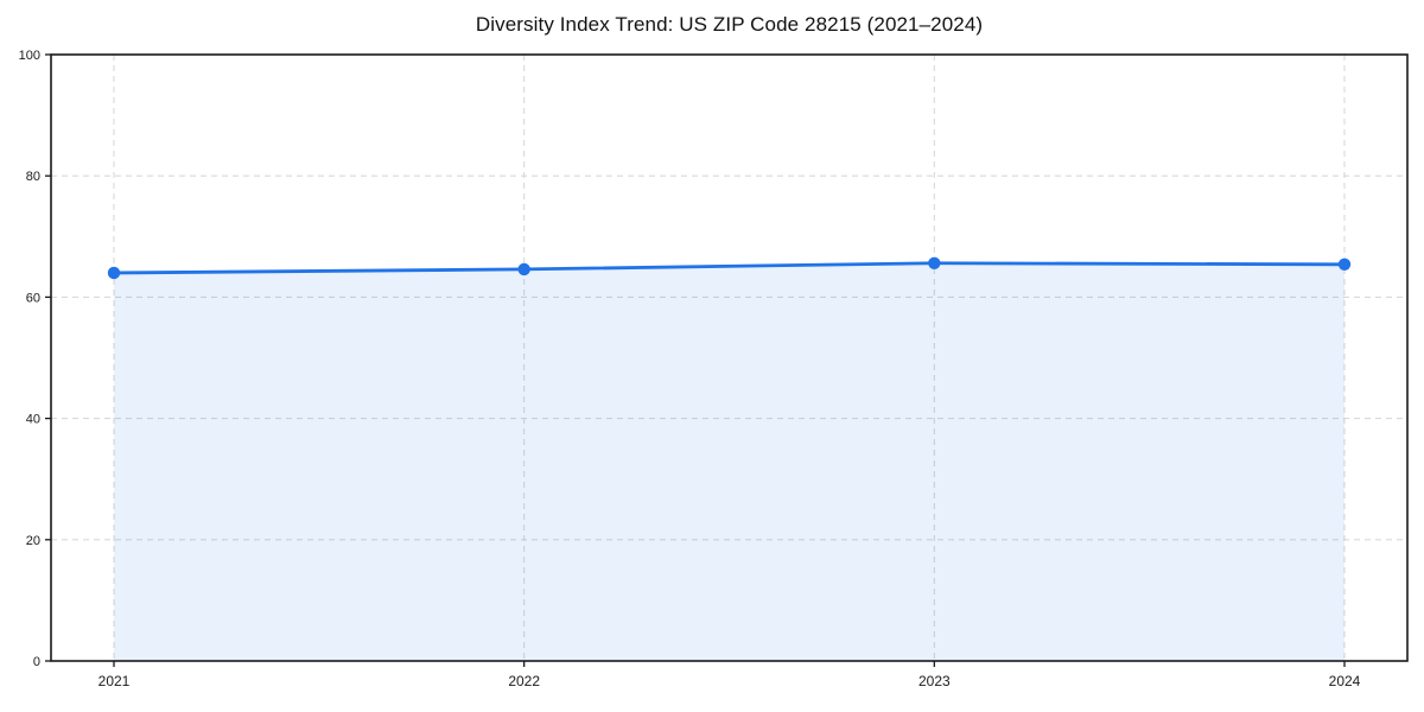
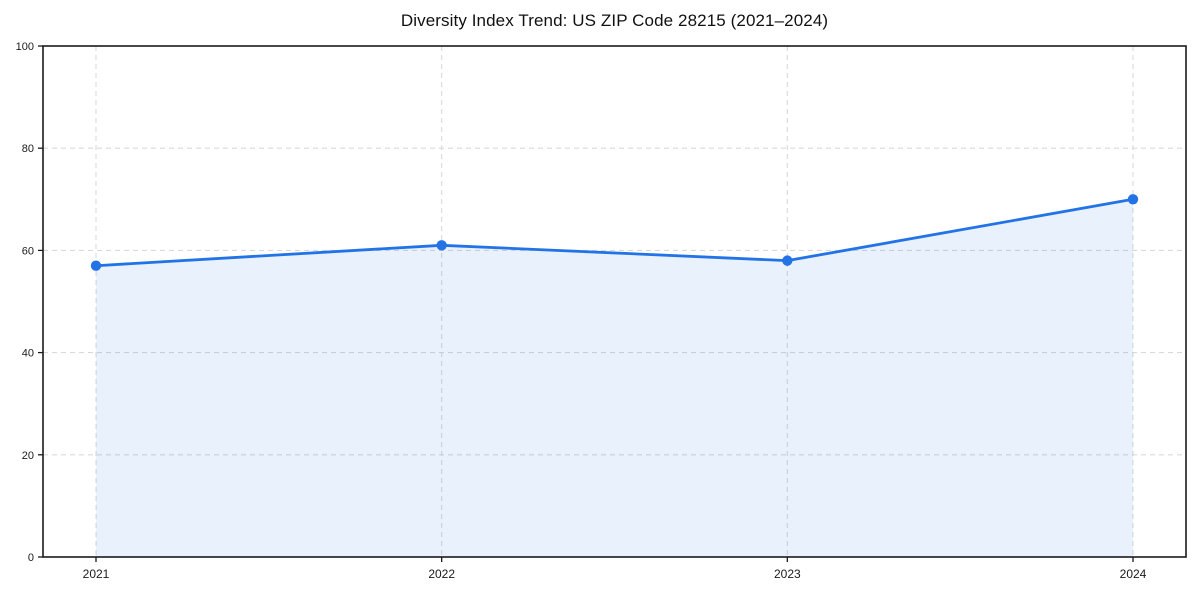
2021: 64 -> 57
2022: 65 -> 61
2023: 66 -> 58
2024: 65 -> 70
